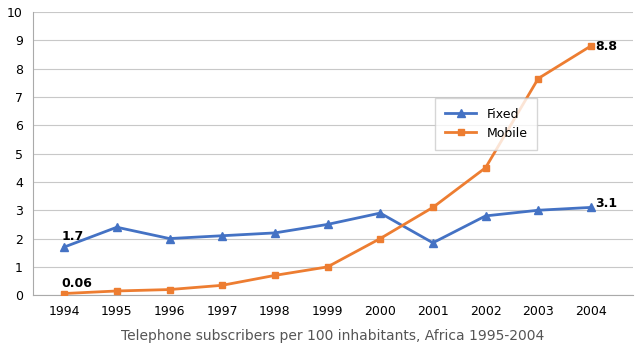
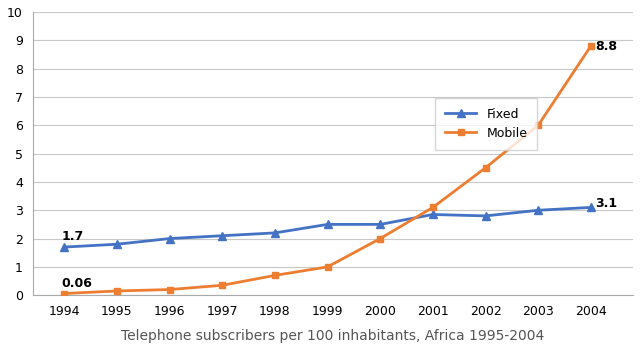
Fixed/1995: 2.40 -> 1.80
Fixed/2000: 2.90 -> 2.50
Fixed/2001: 1.85 -> 2.85
Mobile/2003: 7.65 -> 6.00
